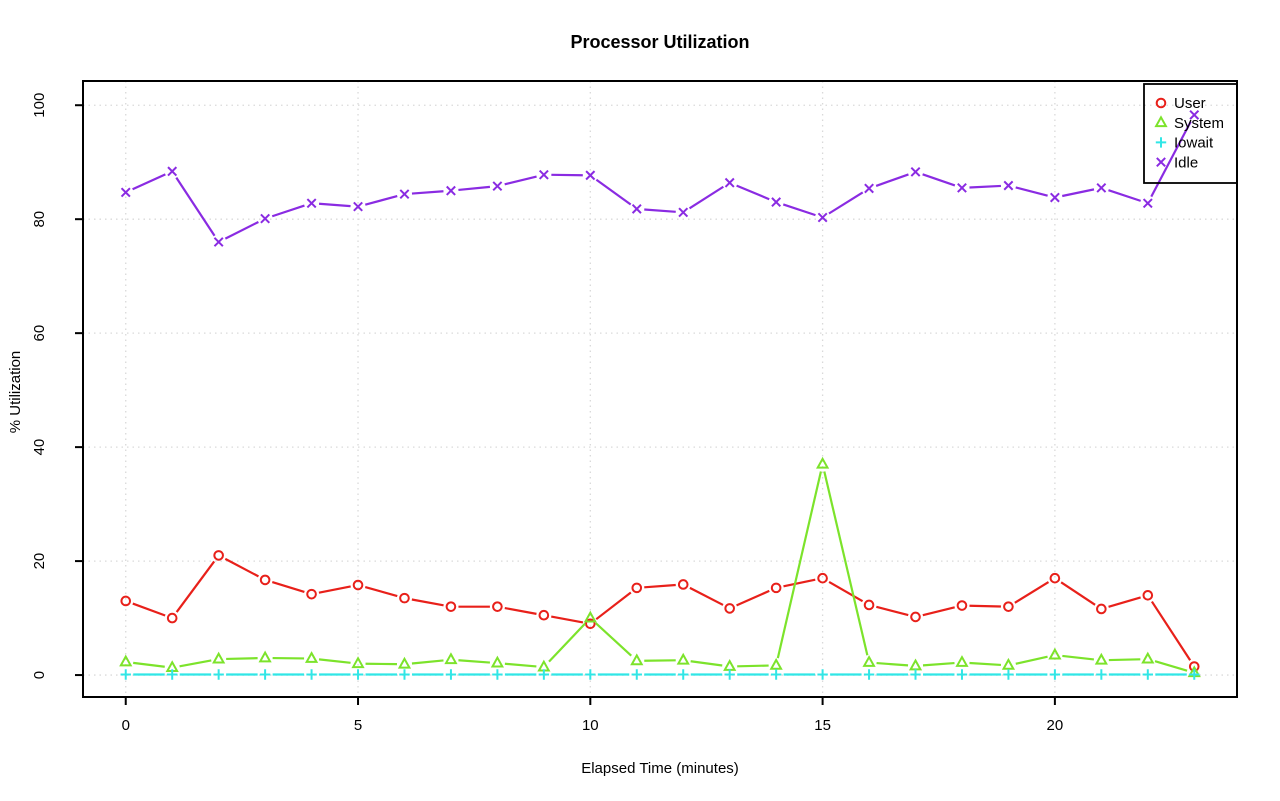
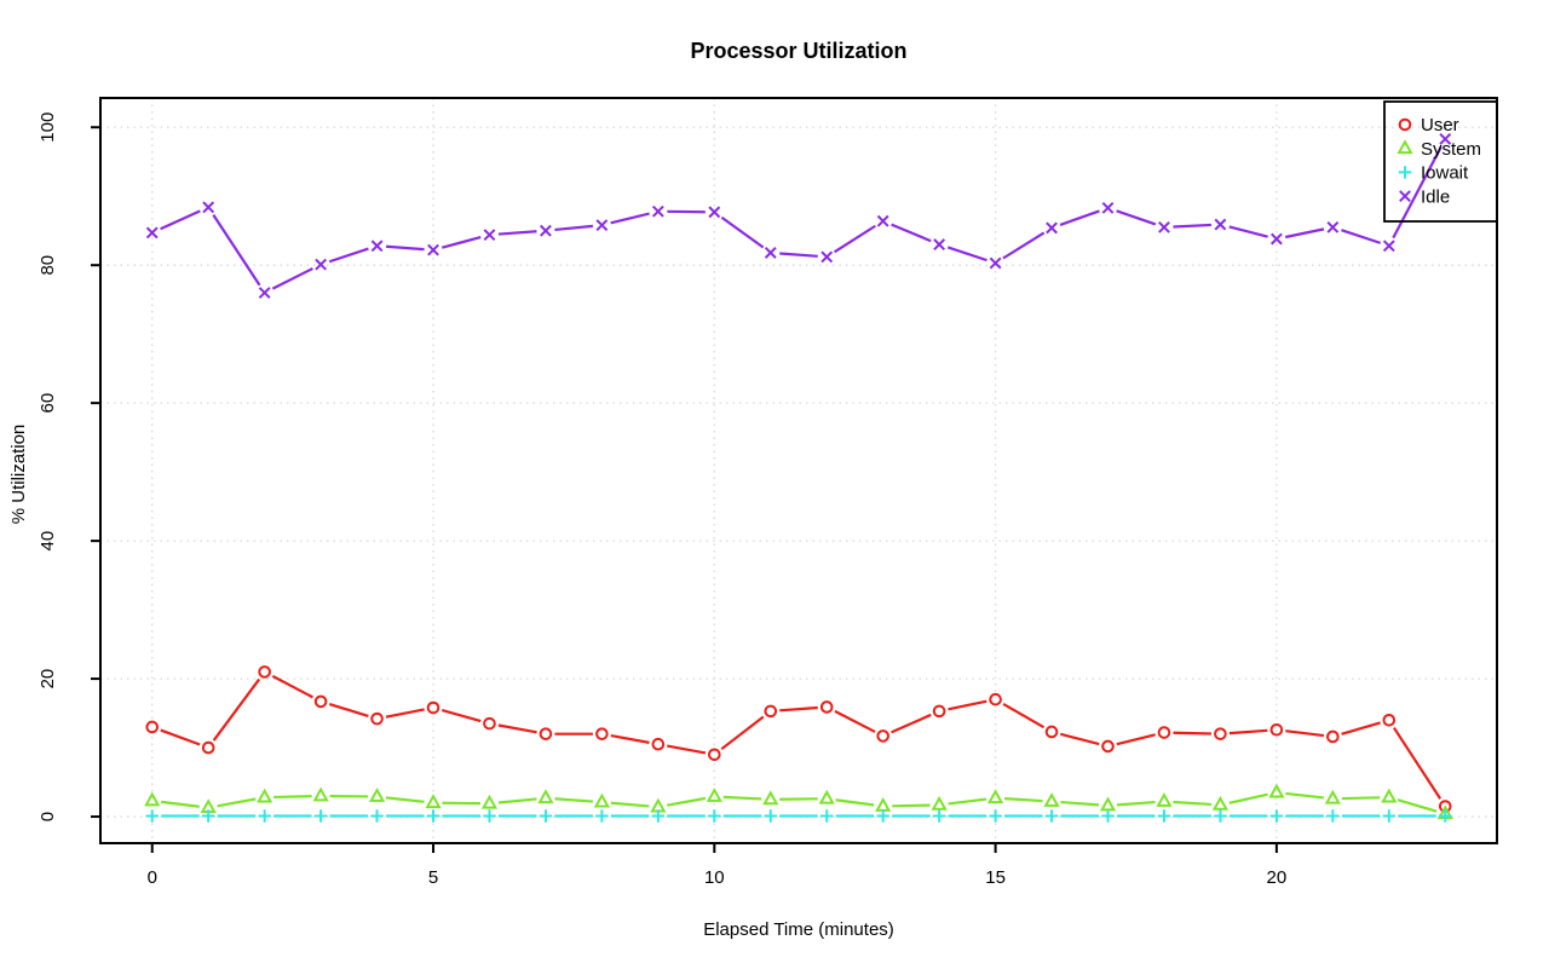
System/10: 10 -> 3
System/15: 37 -> 3
User/20: 17 -> 13
